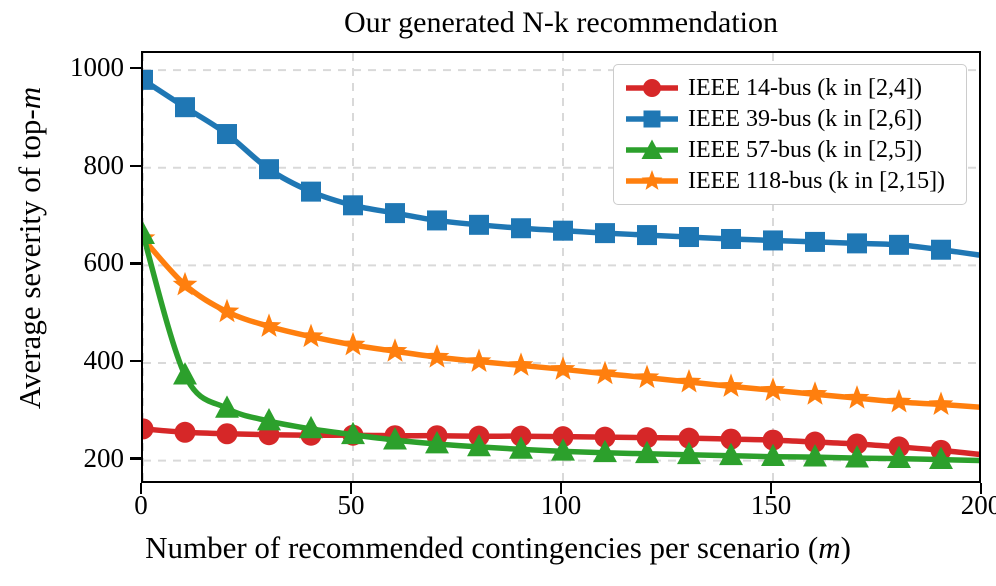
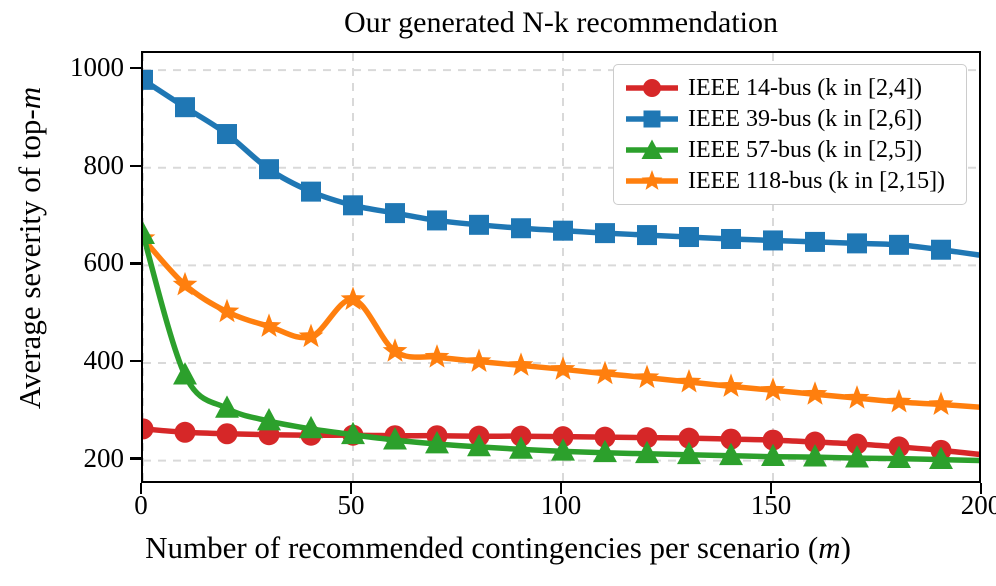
IEEE 118-bus (k in [2,15])/50: 440 -> 530
